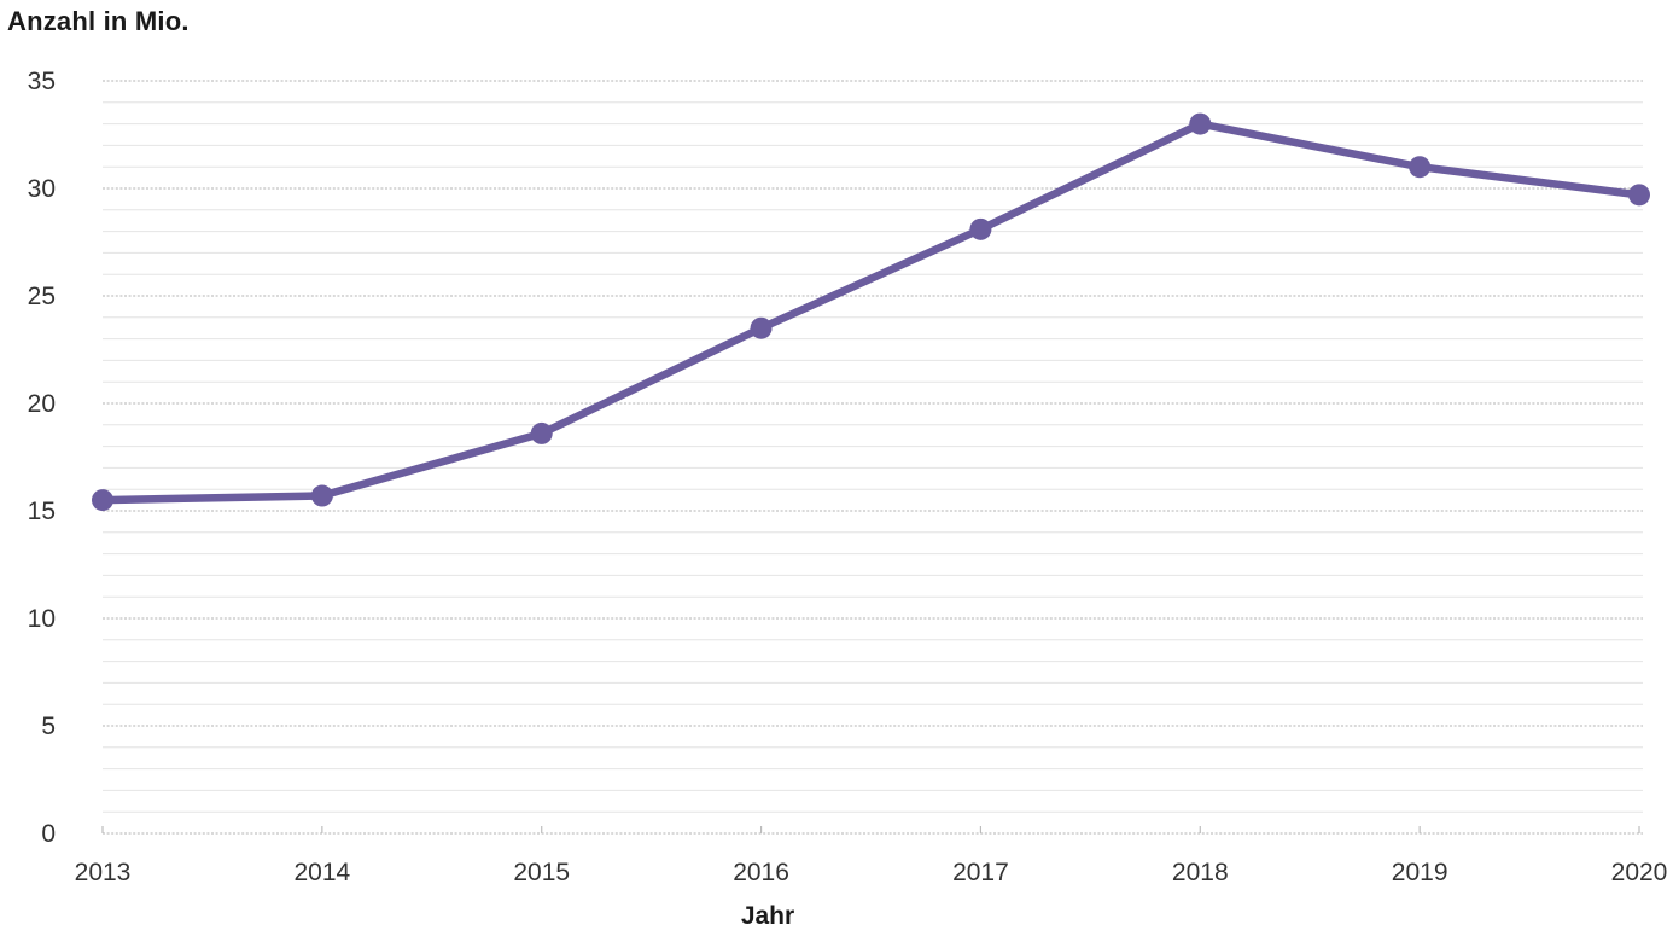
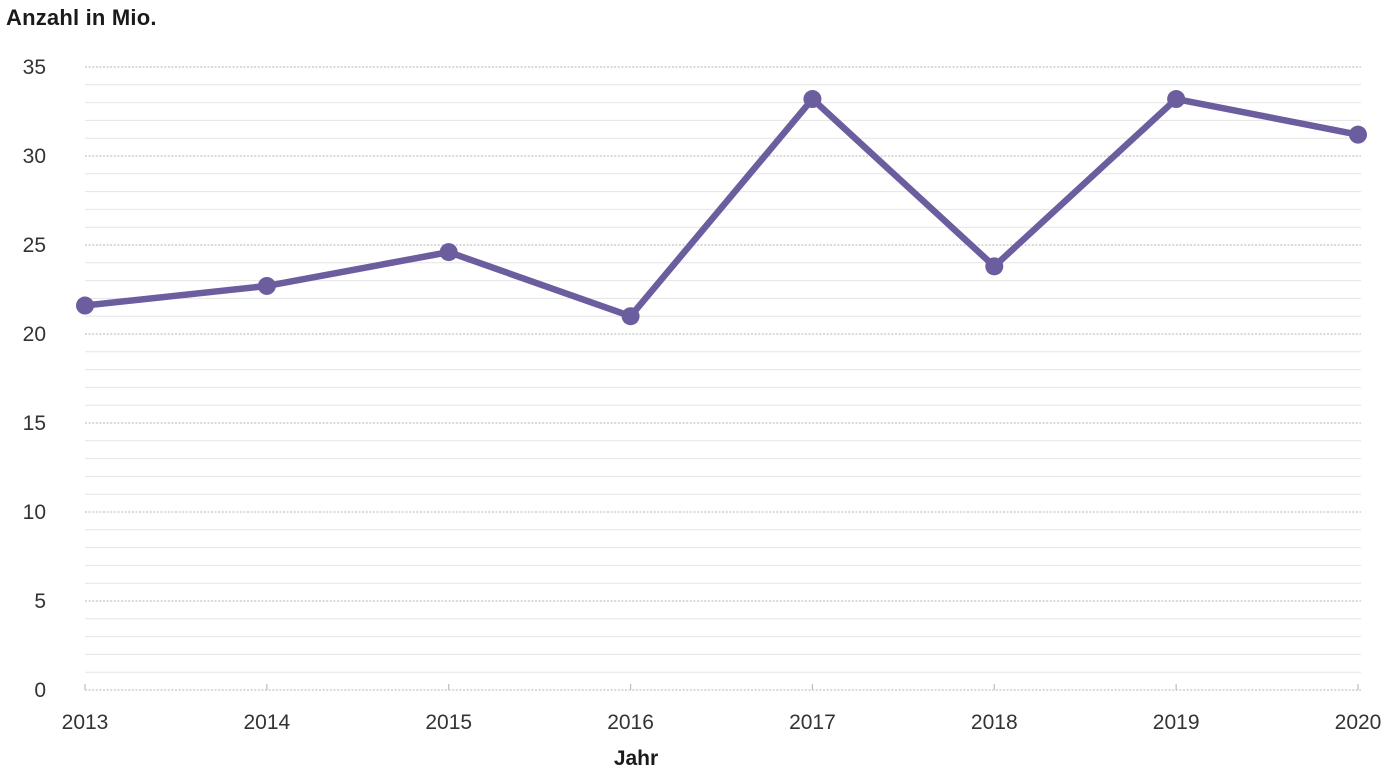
2013: 15.5 -> 21.6
2014: 15.7 -> 22.7
2015: 18.6 -> 24.6
2016: 23.5 -> 21.0
2017: 28.1 -> 33.2
2018: 33.0 -> 23.8
2019: 31.0 -> 33.2
2020: 29.7 -> 31.2
